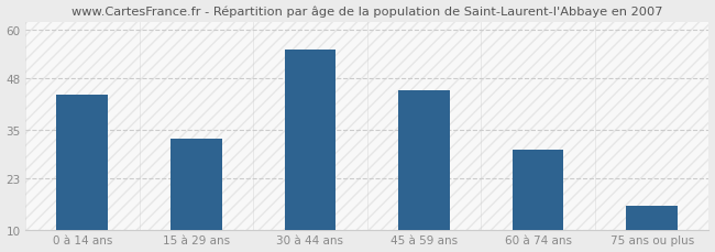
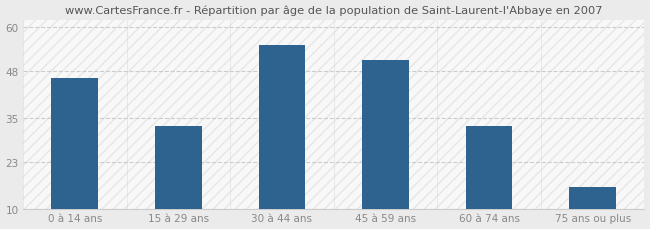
0 à 14 ans: 44 -> 46
45 à 59 ans: 45 -> 51
60 à 74 ans: 30 -> 33
